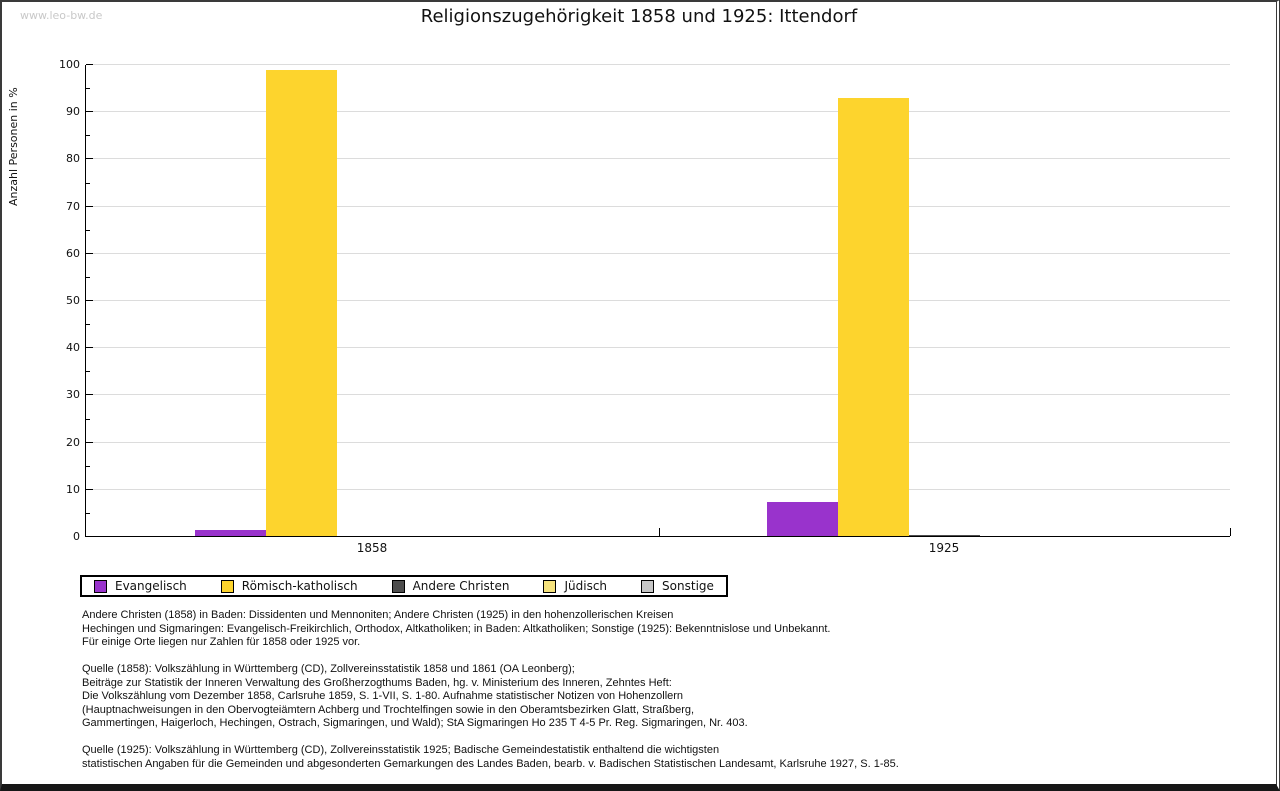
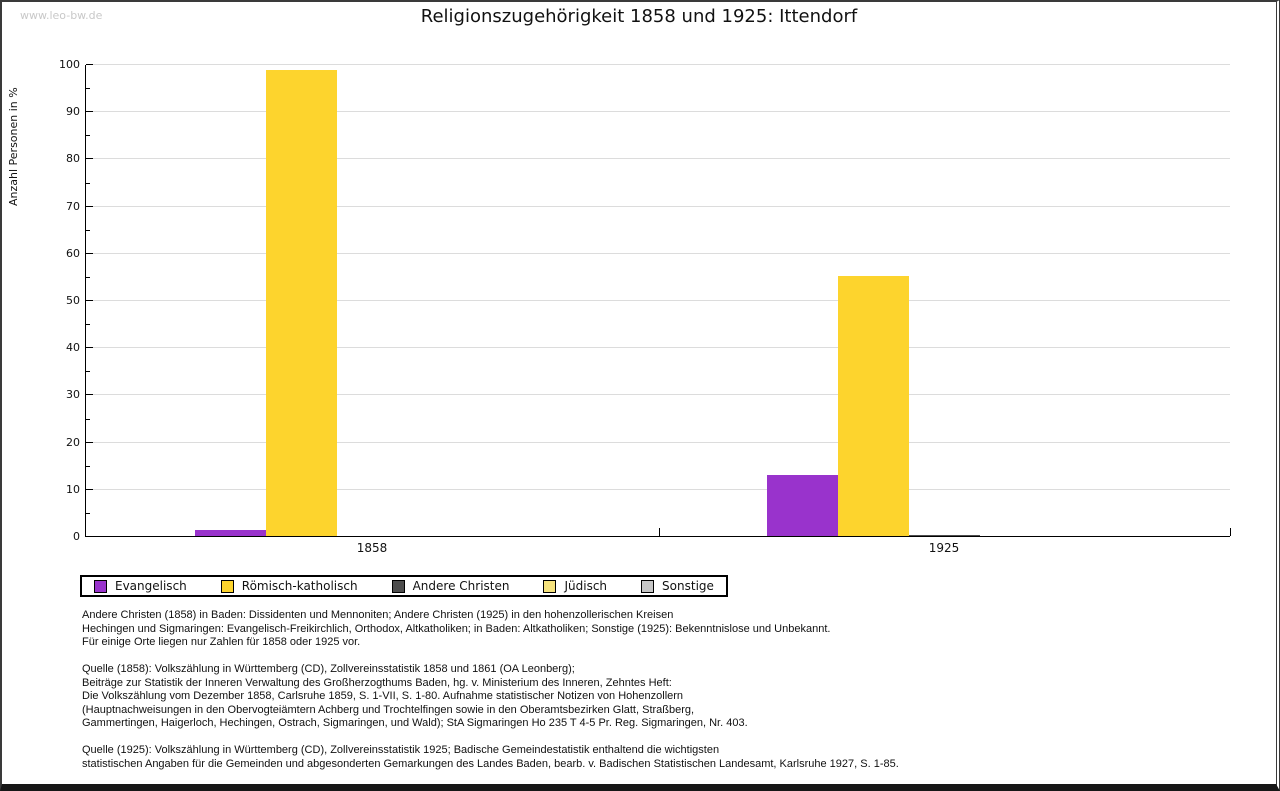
Evangelisch/1925: 7 -> 13
Römisch-katholisch/1925: 93 -> 55
